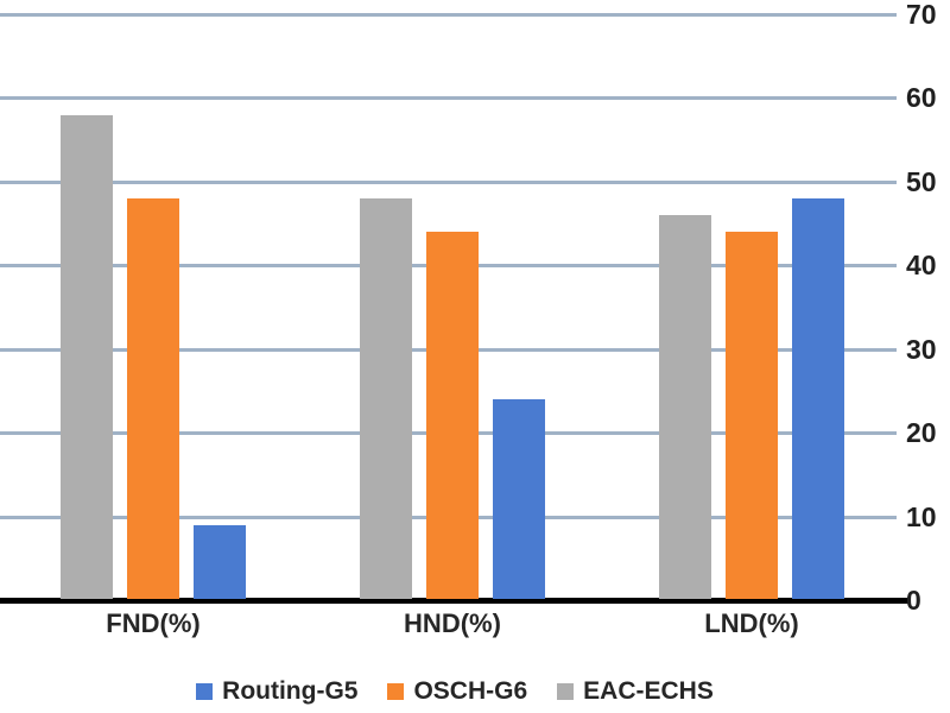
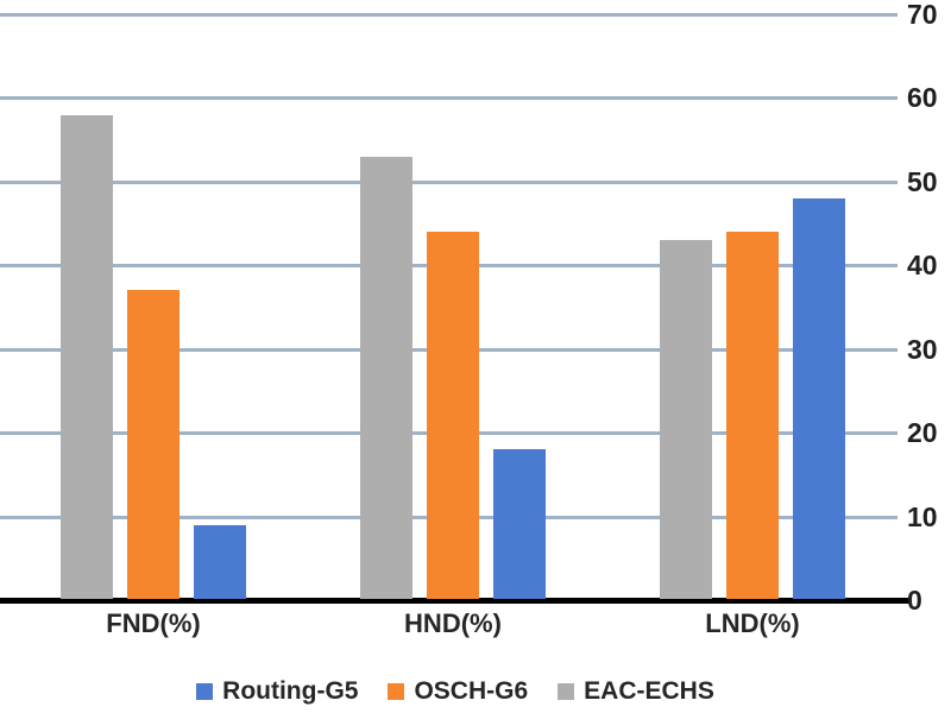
OSCH-G6/FND(%): 48 -> 37
Routing-G5/HND(%): 24 -> 18
EAC-ECHS/HND(%): 48 -> 53
EAC-ECHS/LND(%): 46 -> 43
